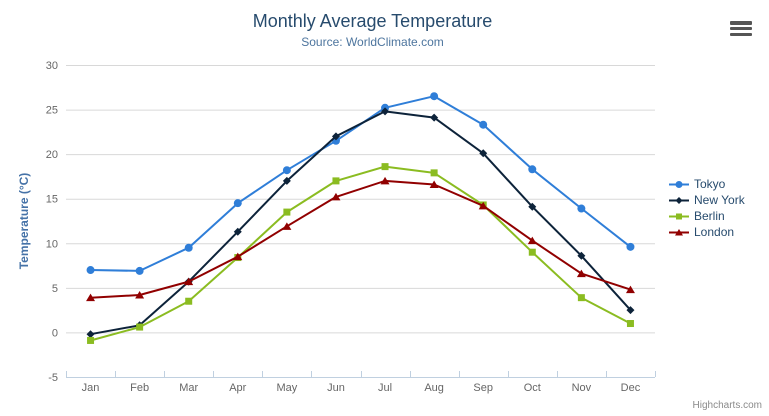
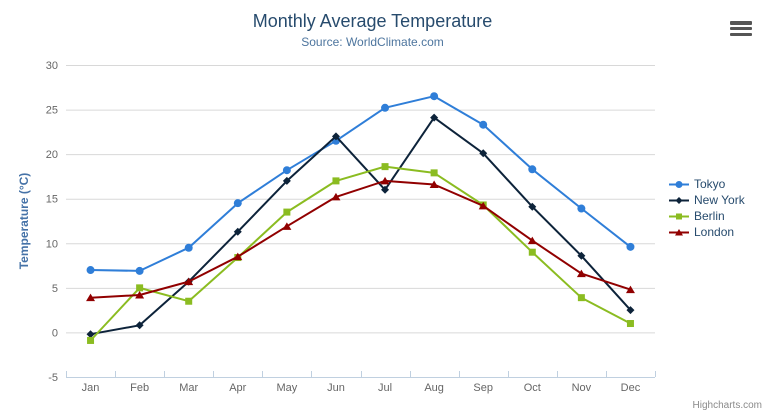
Berlin/Feb: 1 -> 5
New York/Jul: 25 -> 16
